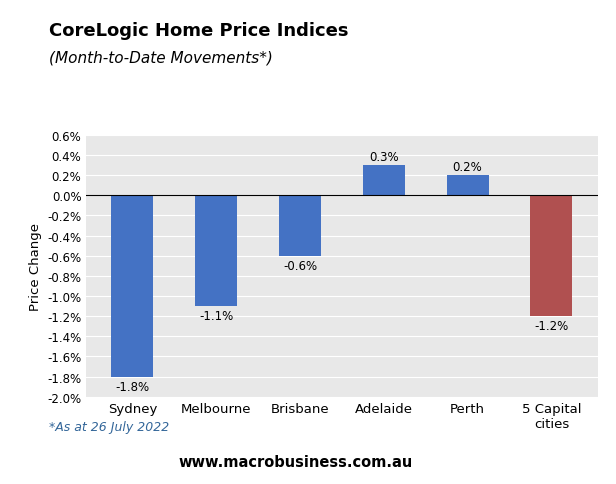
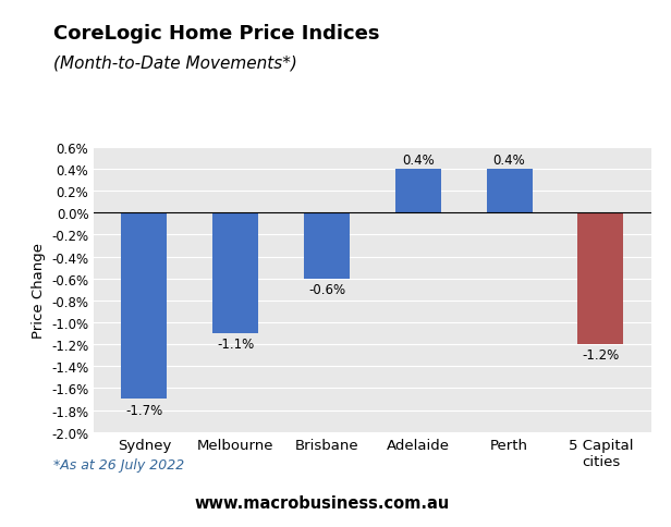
Sydney: -1.8% -> -1.7%
Adelaide: 0.3% -> 0.4%
Perth: 0.2% -> 0.4%
